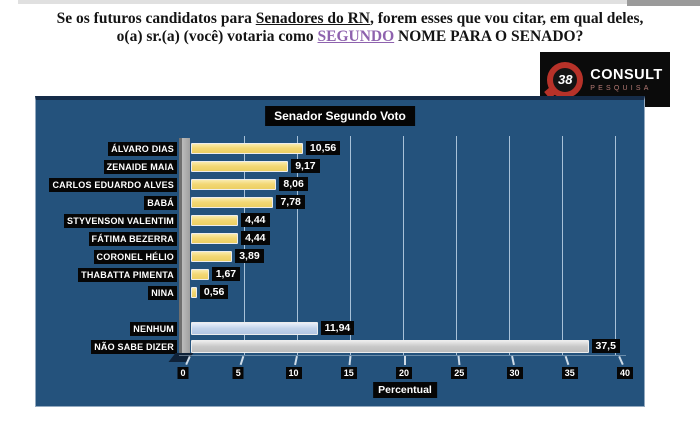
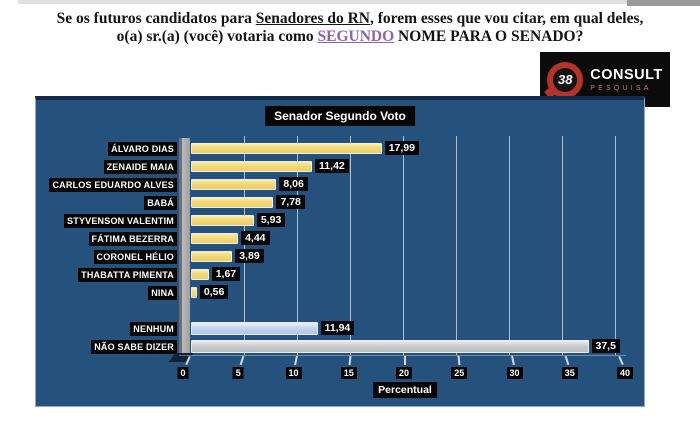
ÁLVARO DIAS: 10,56 -> 17,99
ZENAIDE MAIA: 9,17 -> 11,42
STYVENSON VALENTIM: 4,44 -> 5,93
